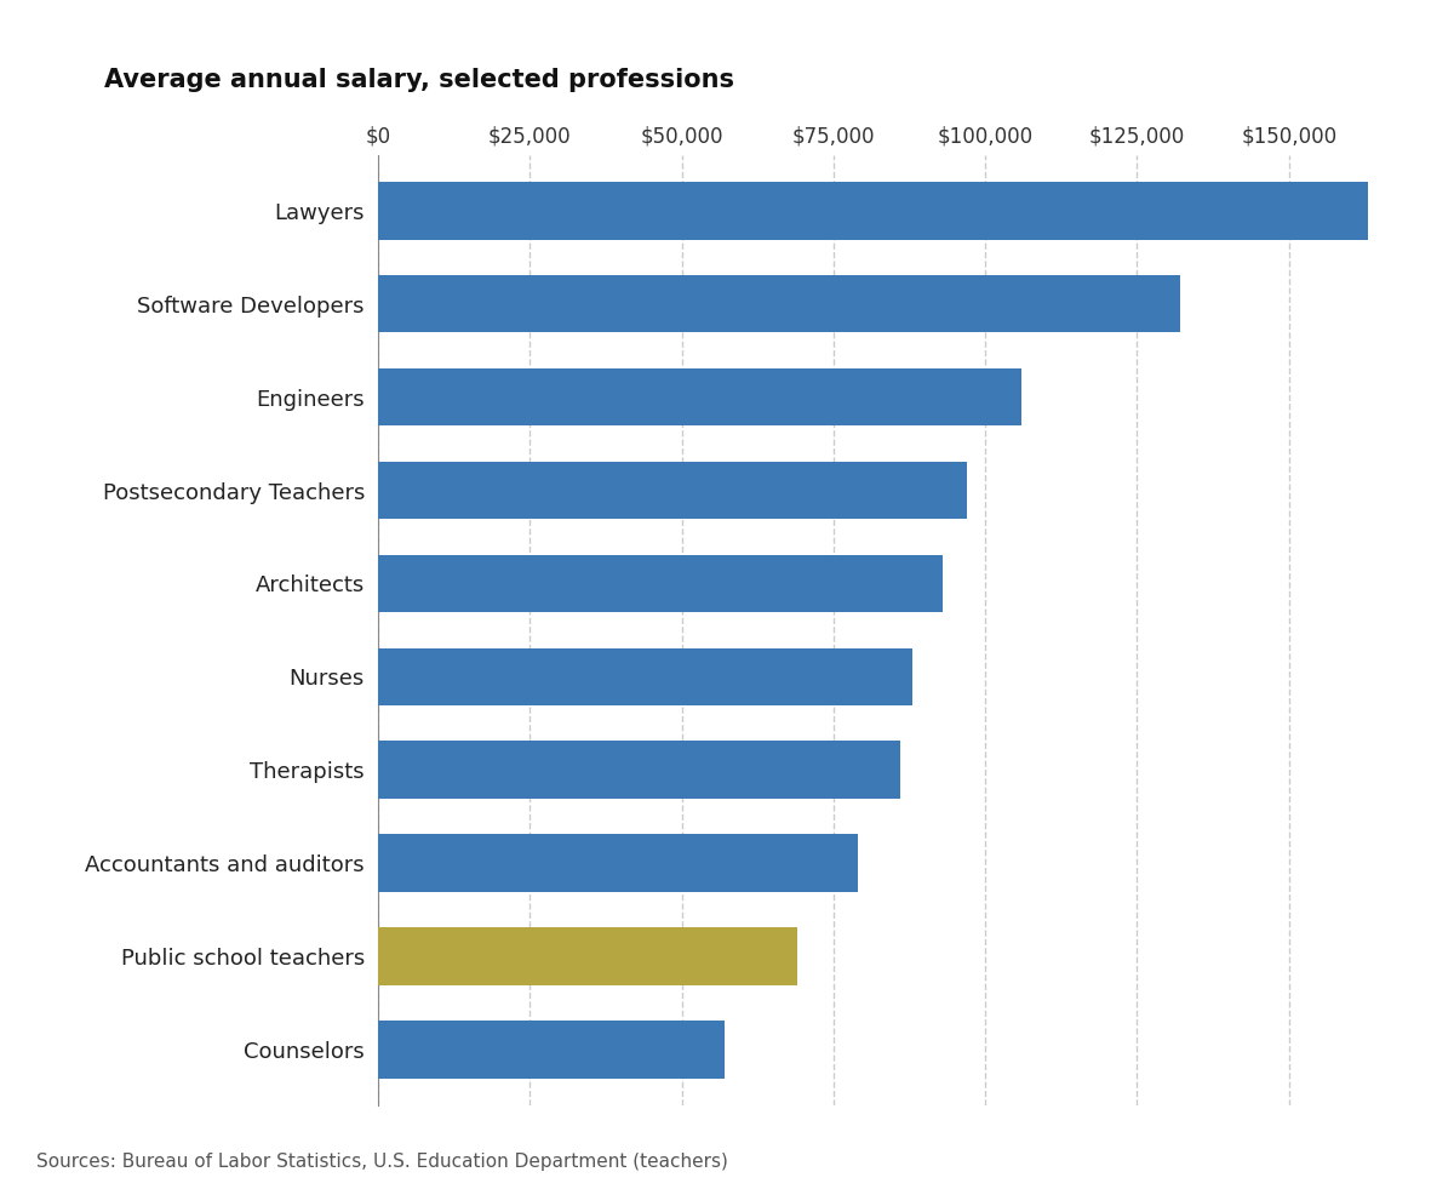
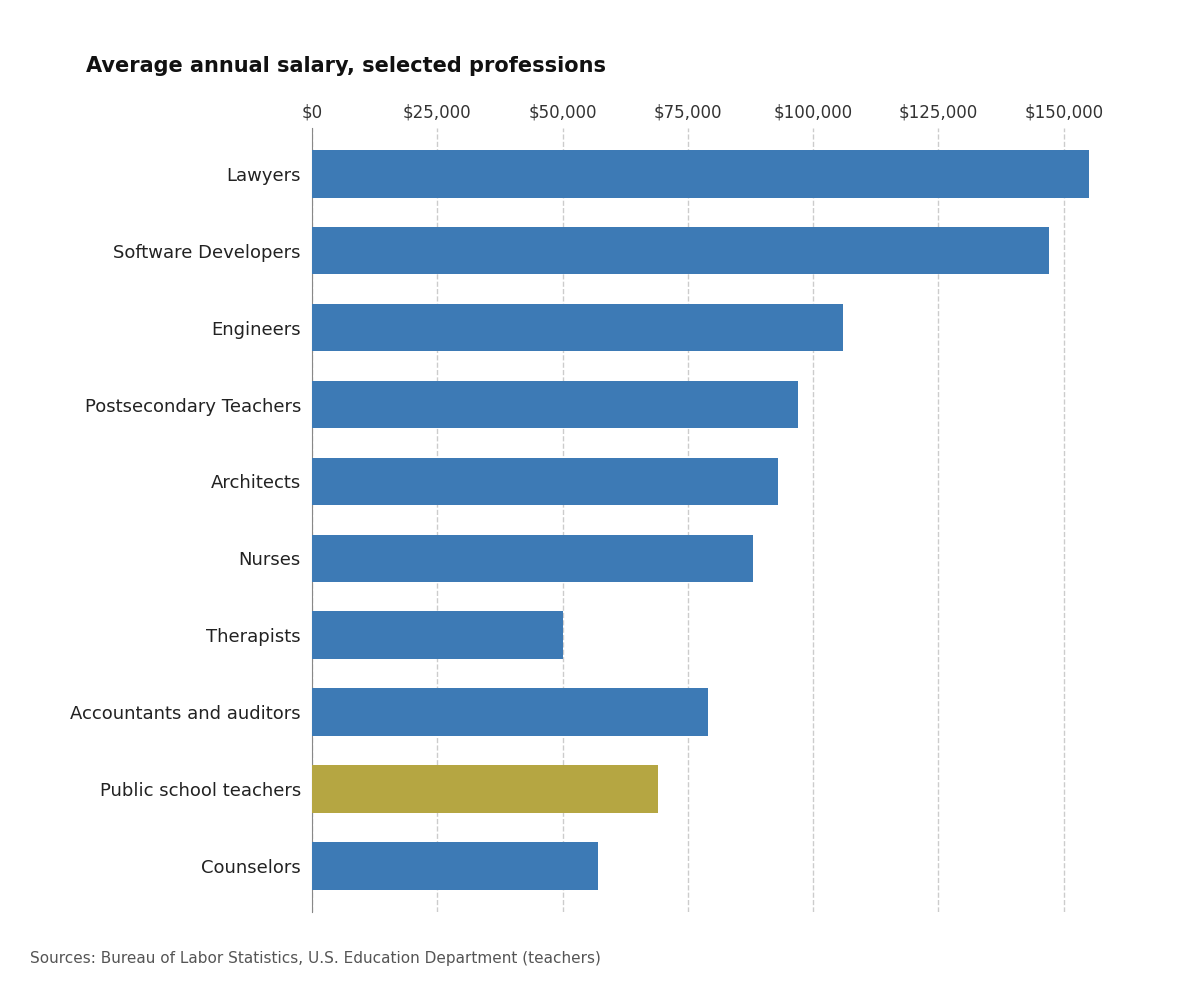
Lawyers: $163,000 -> $155,000
Software Developers: $132,000 -> $147,000
Therapists: $86,000 -> $50,000
